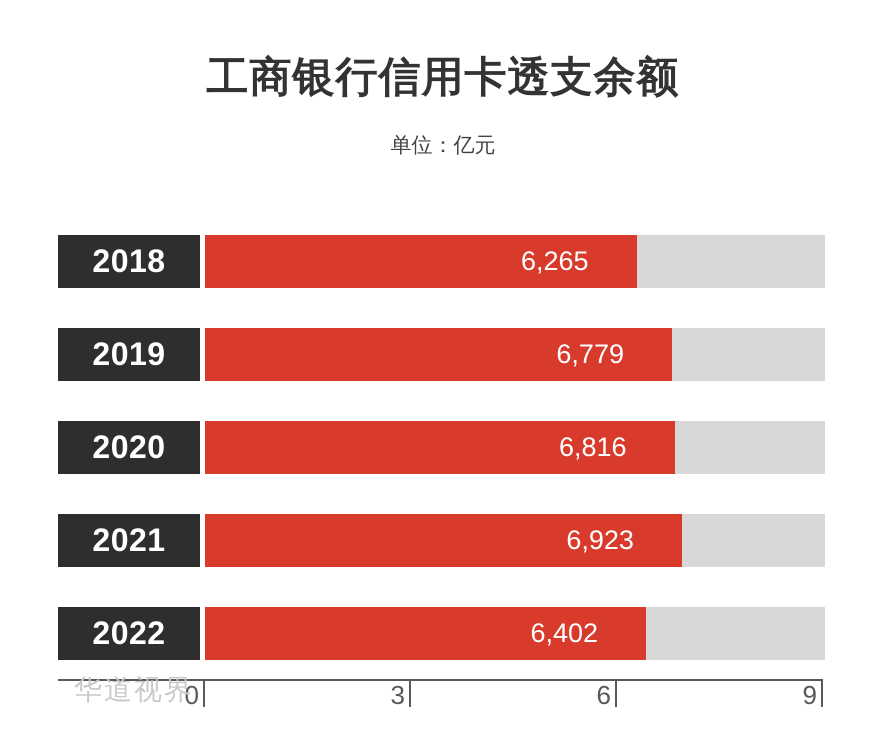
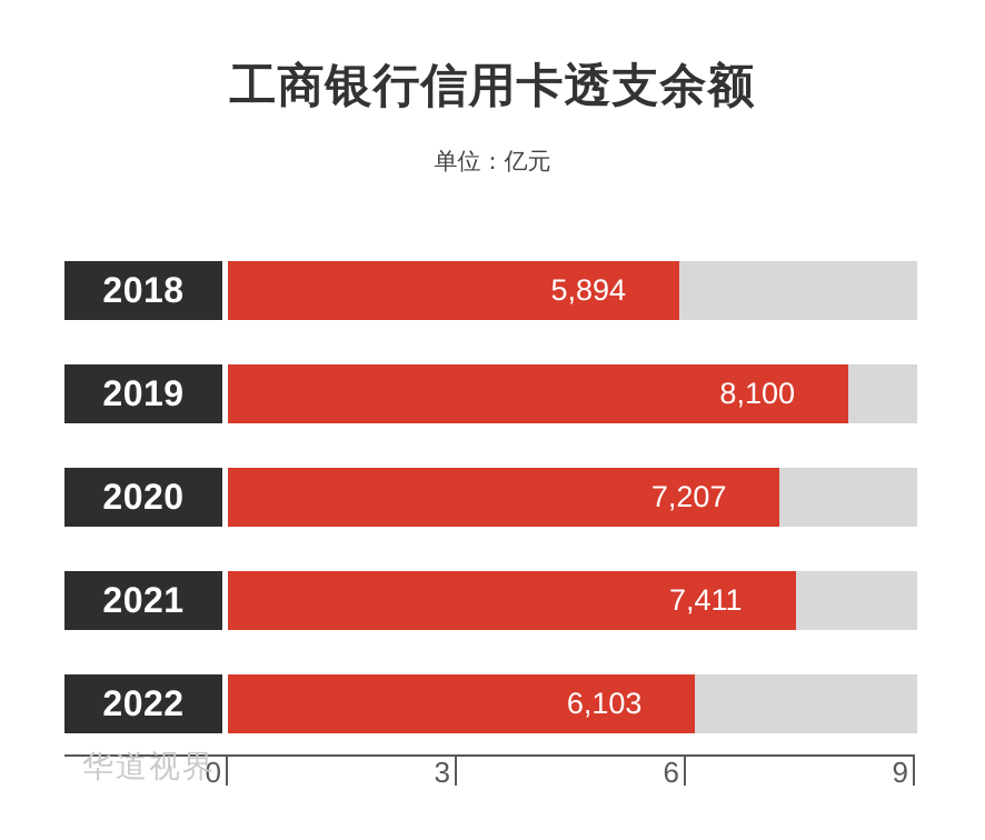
2018: 6,265 -> 5,894
2019: 6,779 -> 8,100
2020: 6,816 -> 7,207
2021: 6,923 -> 7,411
2022: 6,402 -> 6,103
